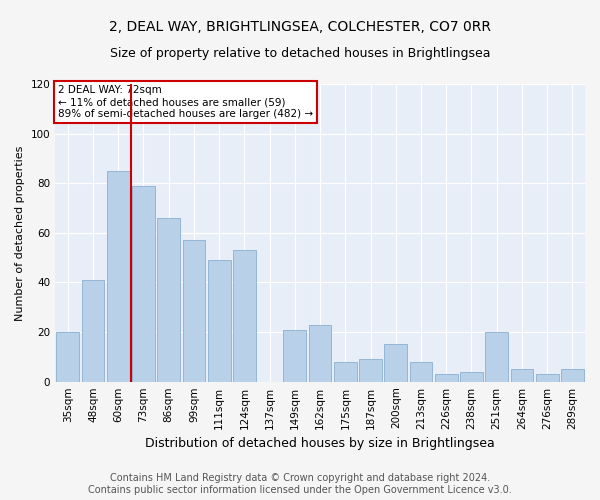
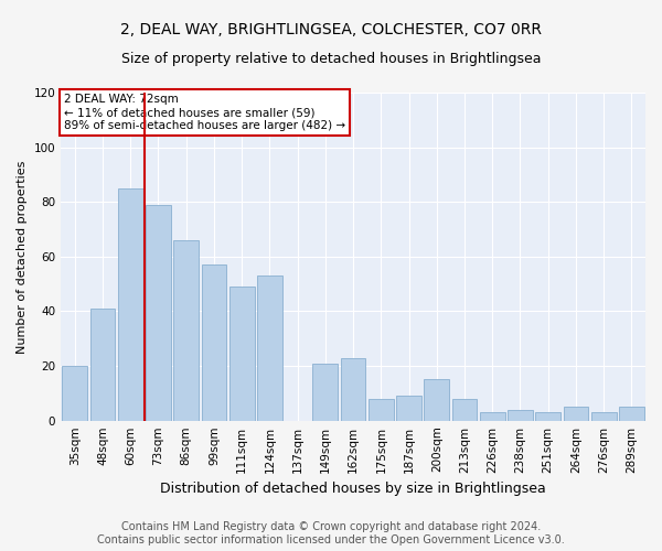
251sqm: 20 -> 3
